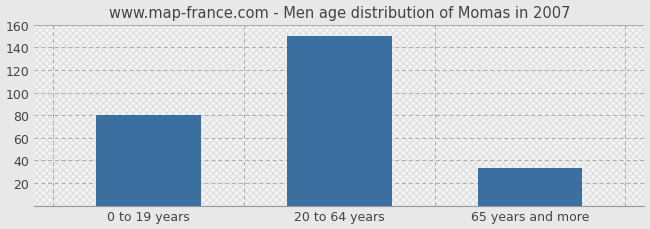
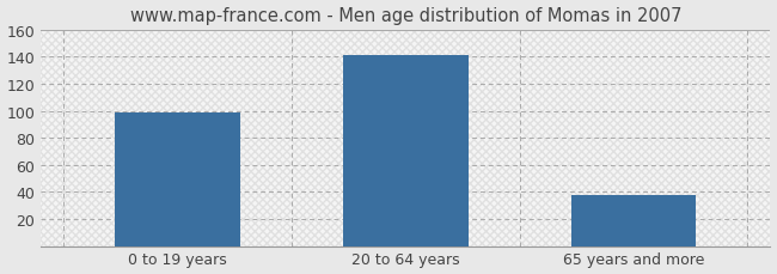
0 to 19 years: 80 -> 99
20 to 64 years: 150 -> 141
65 years and more: 33 -> 38
